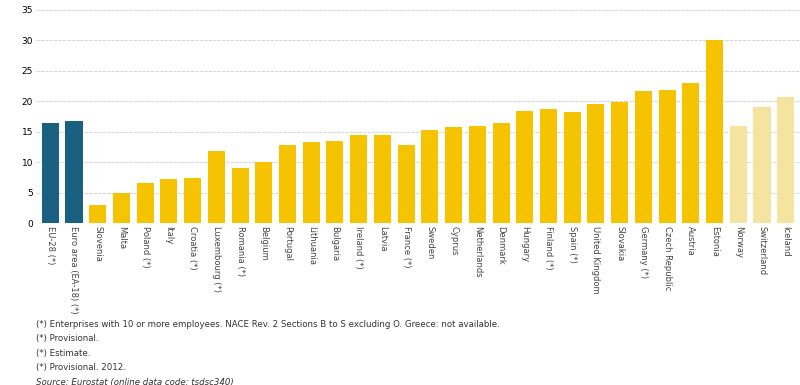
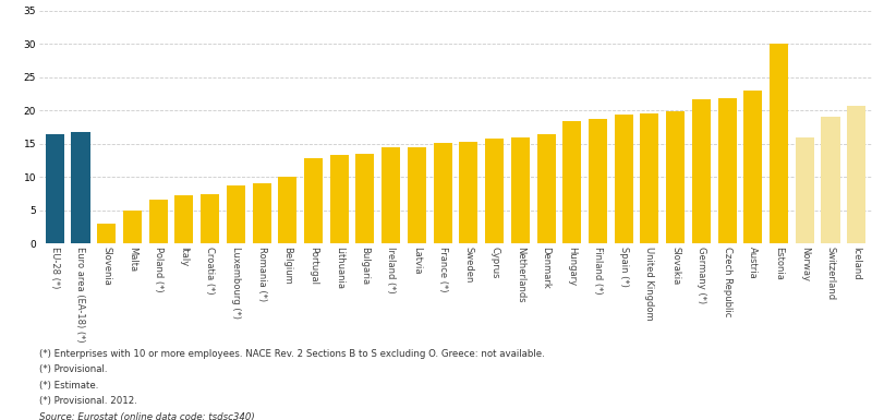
Luxembourg (*): 11.8 -> 8.7
France (*): 12.8 -> 15.2
Spain (*): 18.2 -> 19.3
